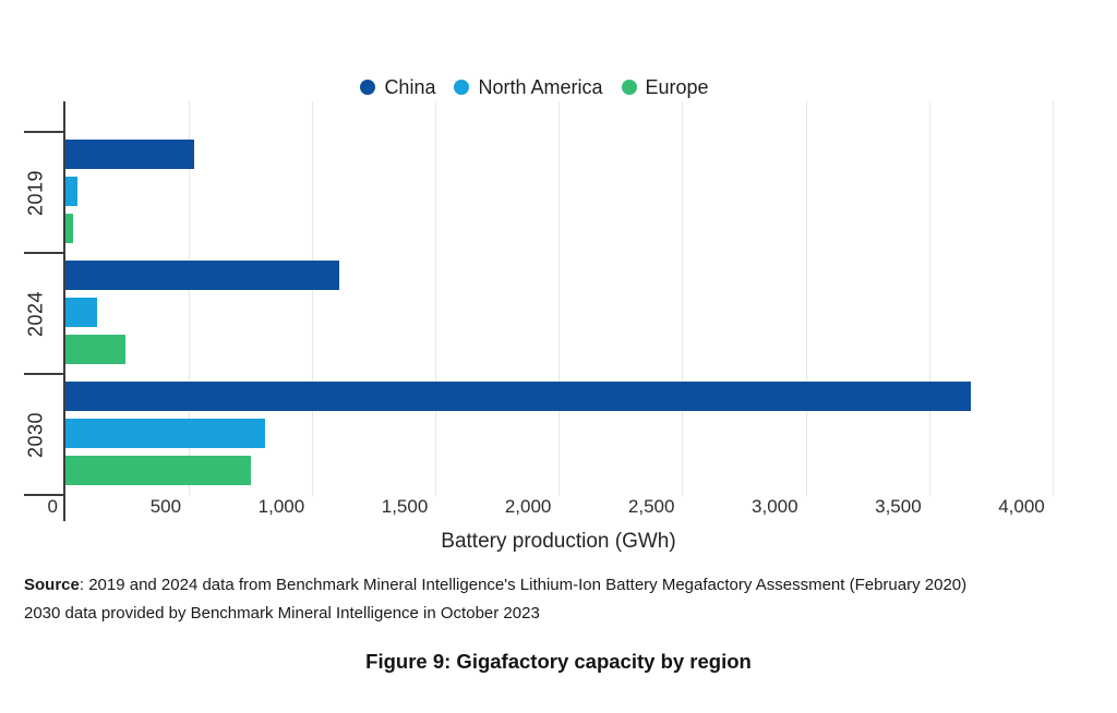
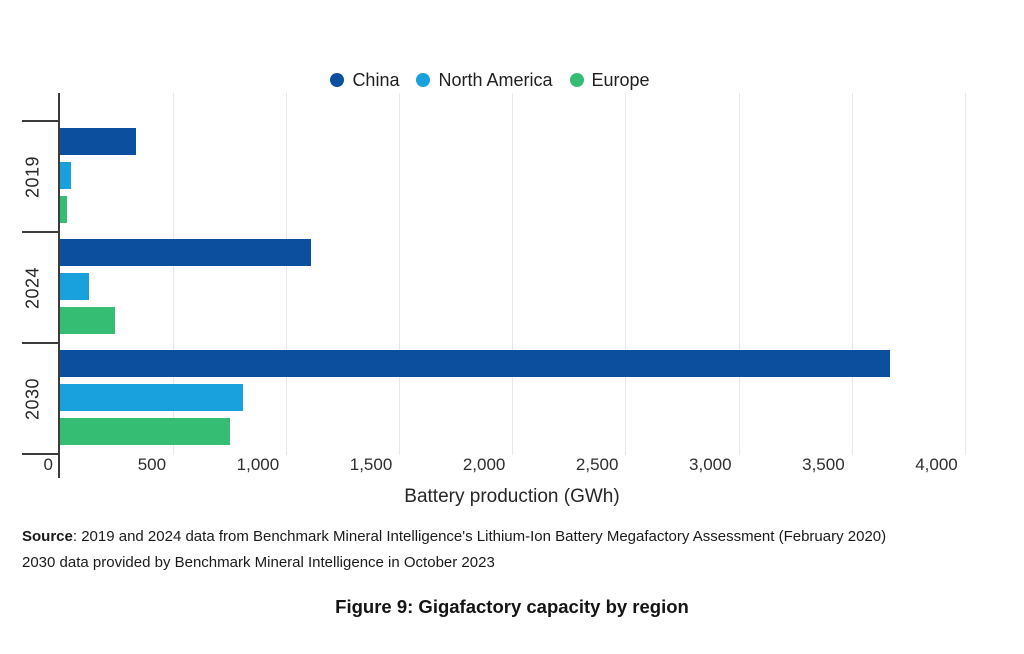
China/2019: 520 -> 340
